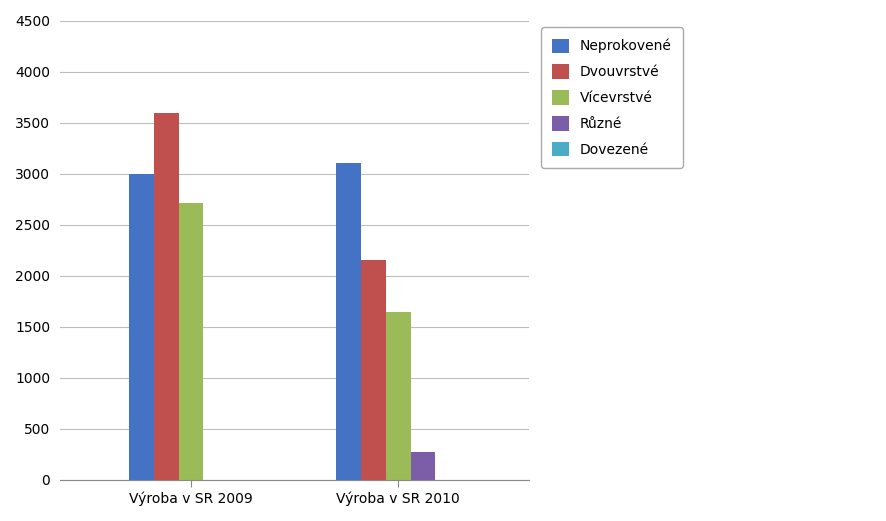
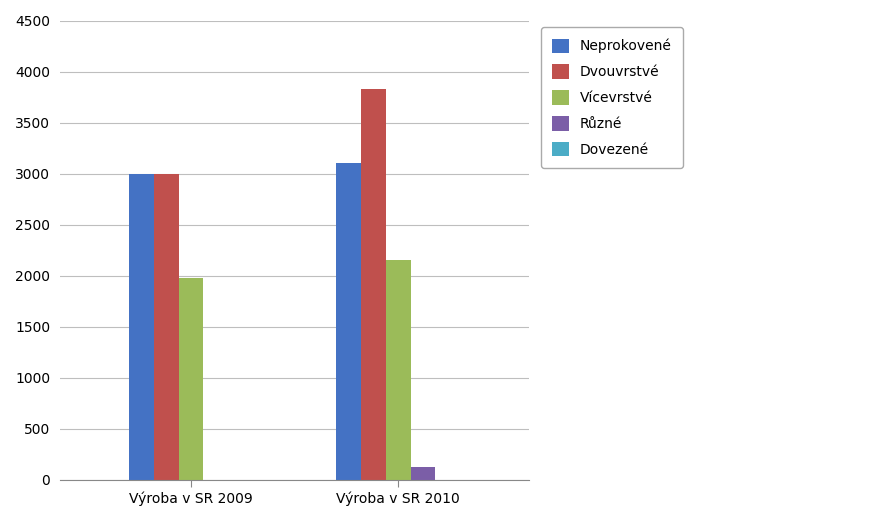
Dvouvrstvé/Výroba v SR 2009: 3590 -> 3000
Vícevrstvé/Výroba v SR 2009: 2710 -> 1980
Dvouvrstvé/Výroba v SR 2010: 2150 -> 3820
Vícevrstvé/Výroba v SR 2010: 1640 -> 2150
Různé/Výroba v SR 2010: 270 -> 120
